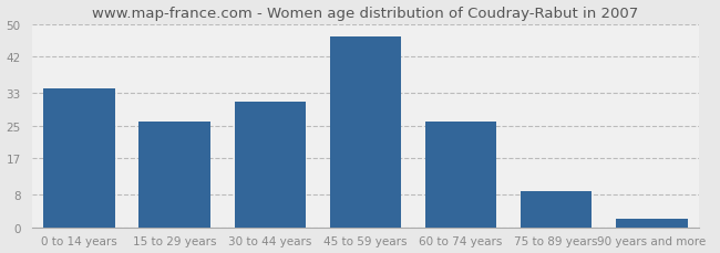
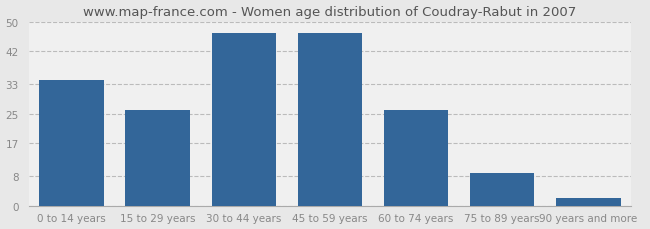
30 to 44 years: 31 -> 47
